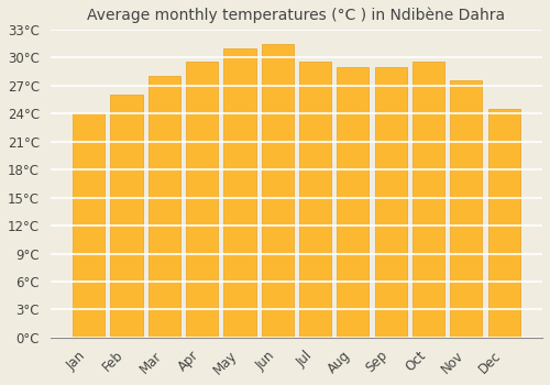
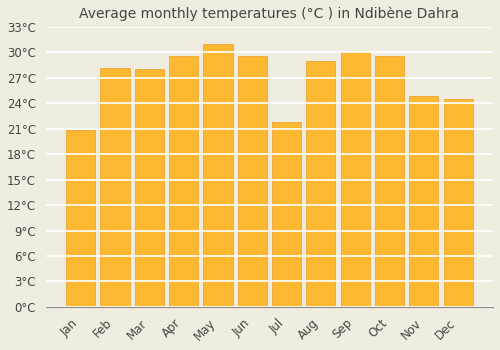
Jan: 24.0°C -> 20.8°C
Feb: 26.0°C -> 28.2°C
Jun: 31.5°C -> 29.6°C
Jul: 29.5°C -> 21.8°C
Sep: 29.0°C -> 30.0°C
Nov: 27.5°C -> 24.8°C
